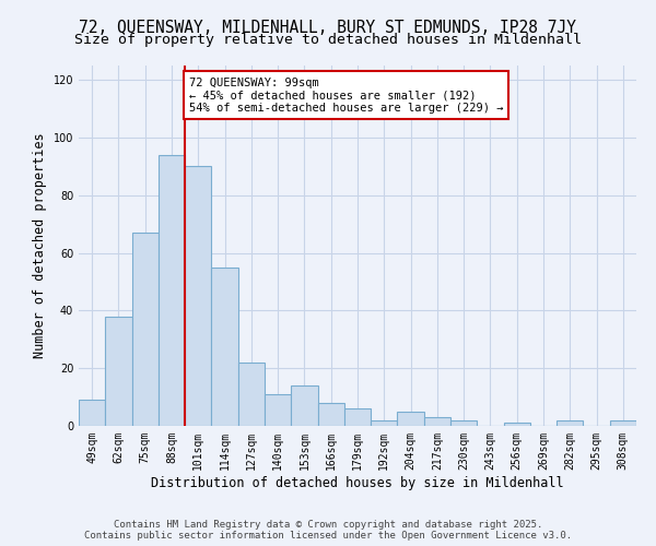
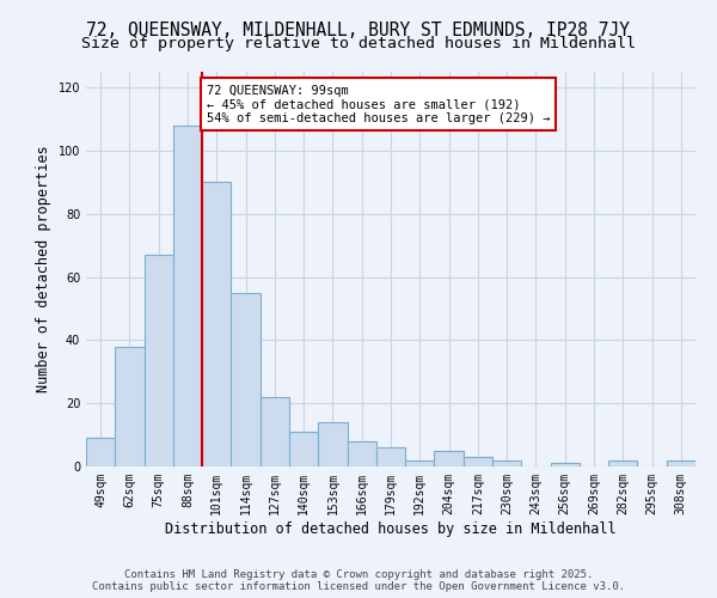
88sqm: 94 -> 108
